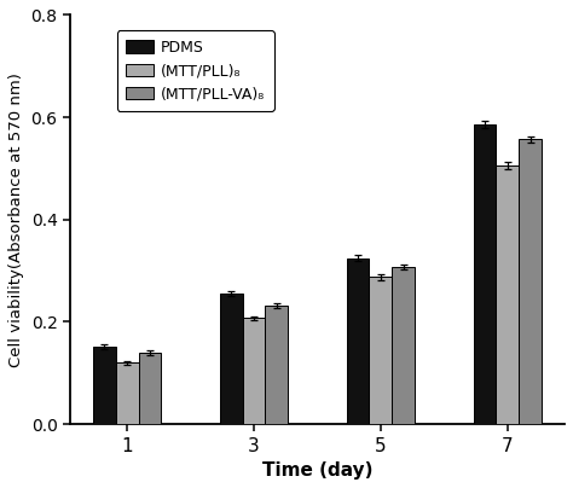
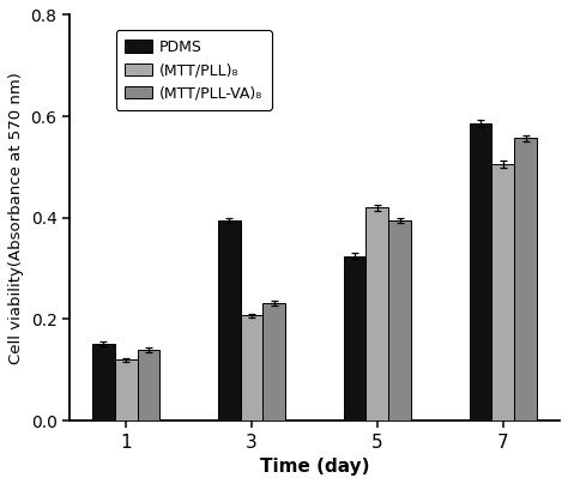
PDMS/3: 0.255 -> 0.395
(MTT/PLL)₈/5: 0.288 -> 0.420
(MTT/PLL-VA)₈/5: 0.308 -> 0.395
